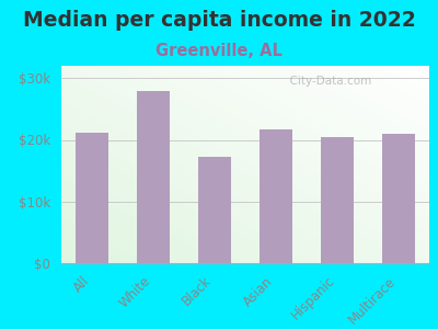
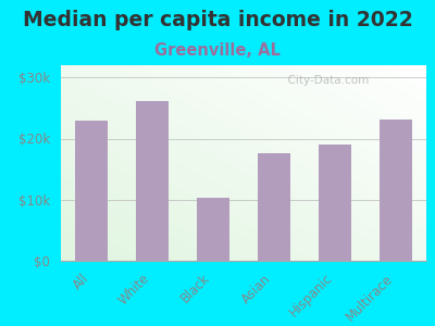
All: $21.2k -> $23.0k
White: $28.0k -> $26.2k
Black: $17.2k -> $10.4k
Asian: $21.7k -> $17.6k
Hispanic: $20.5k -> $19.0k
Multirace: $21.0k -> $23.2k
